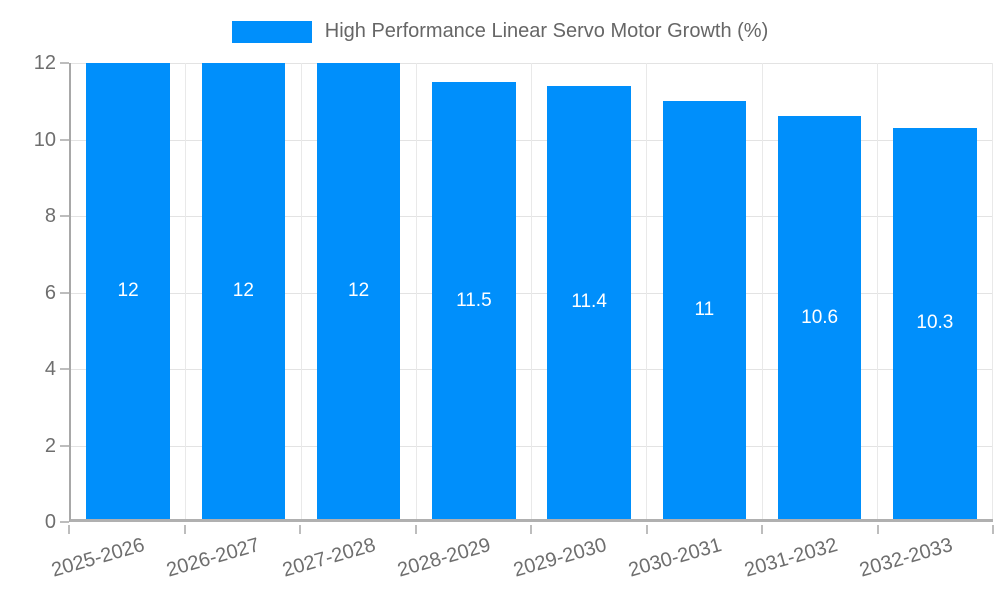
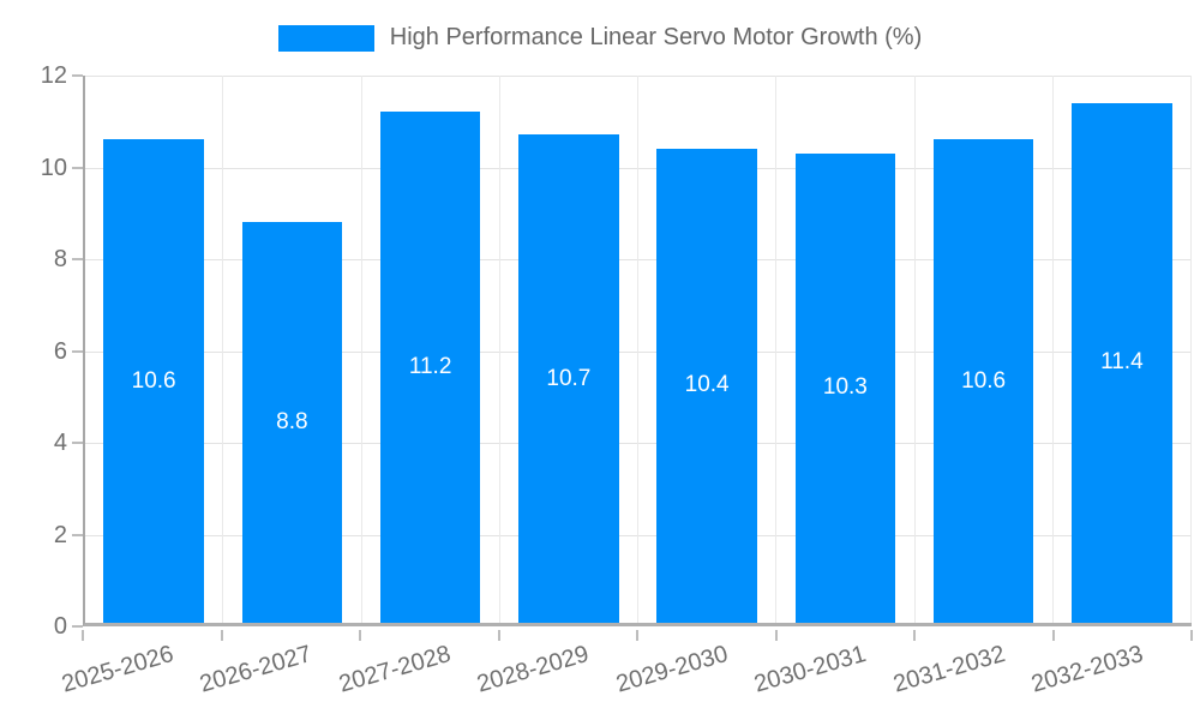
2025-2026: 12 -> 10.6
2026-2027: 12 -> 8.8
2027-2028: 12 -> 11.2
2028-2029: 11.5 -> 10.7
2029-2030: 11.4 -> 10.4
2030-2031: 11 -> 10.3
2032-2033: 10.3 -> 11.4
